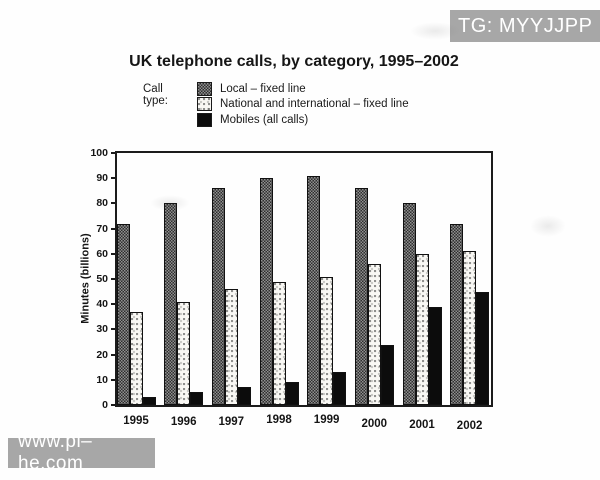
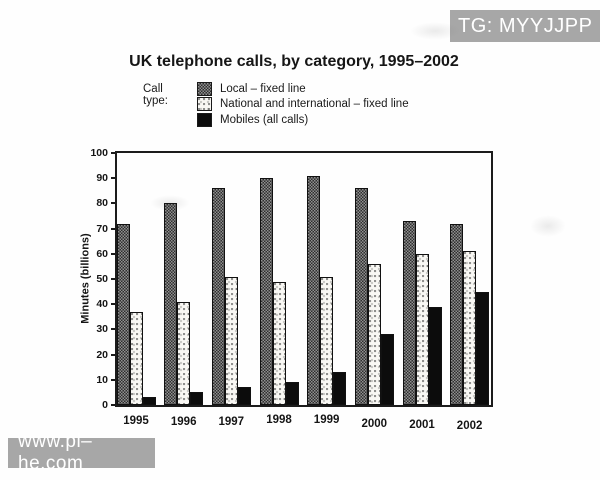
National and international – fixed line/1997: 46 -> 51
Mobiles (all calls)/2000: 24 -> 28
Local – fixed line/2001: 80 -> 73
